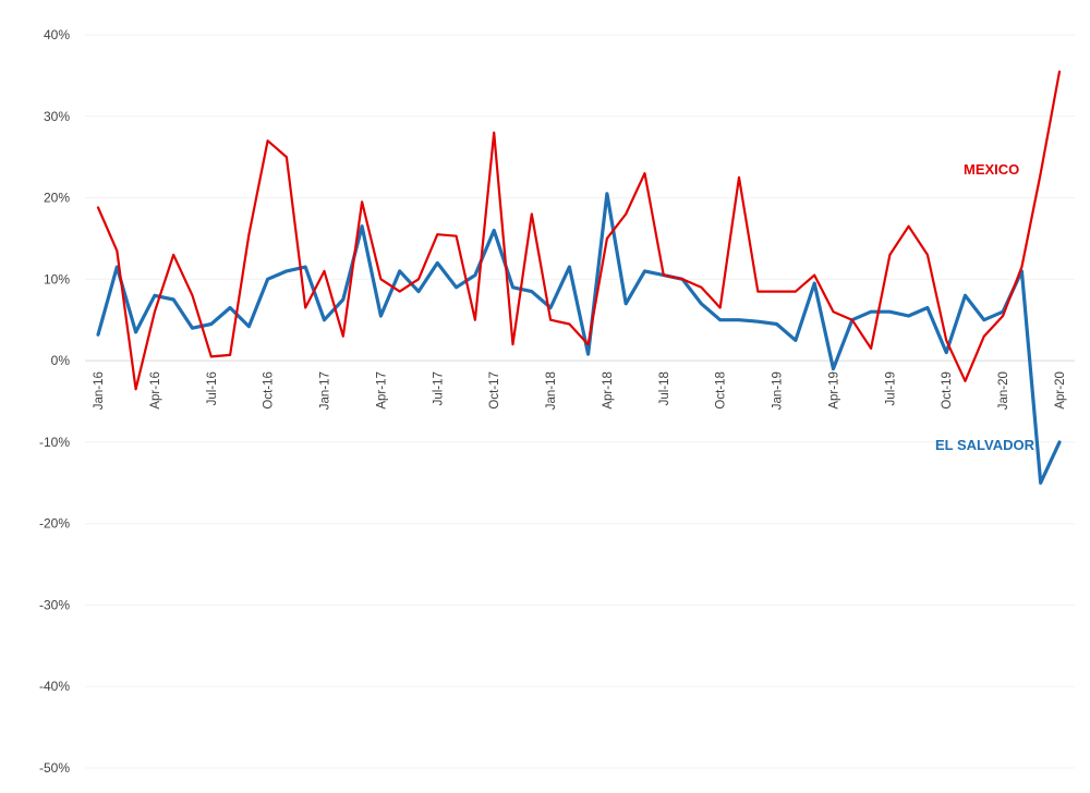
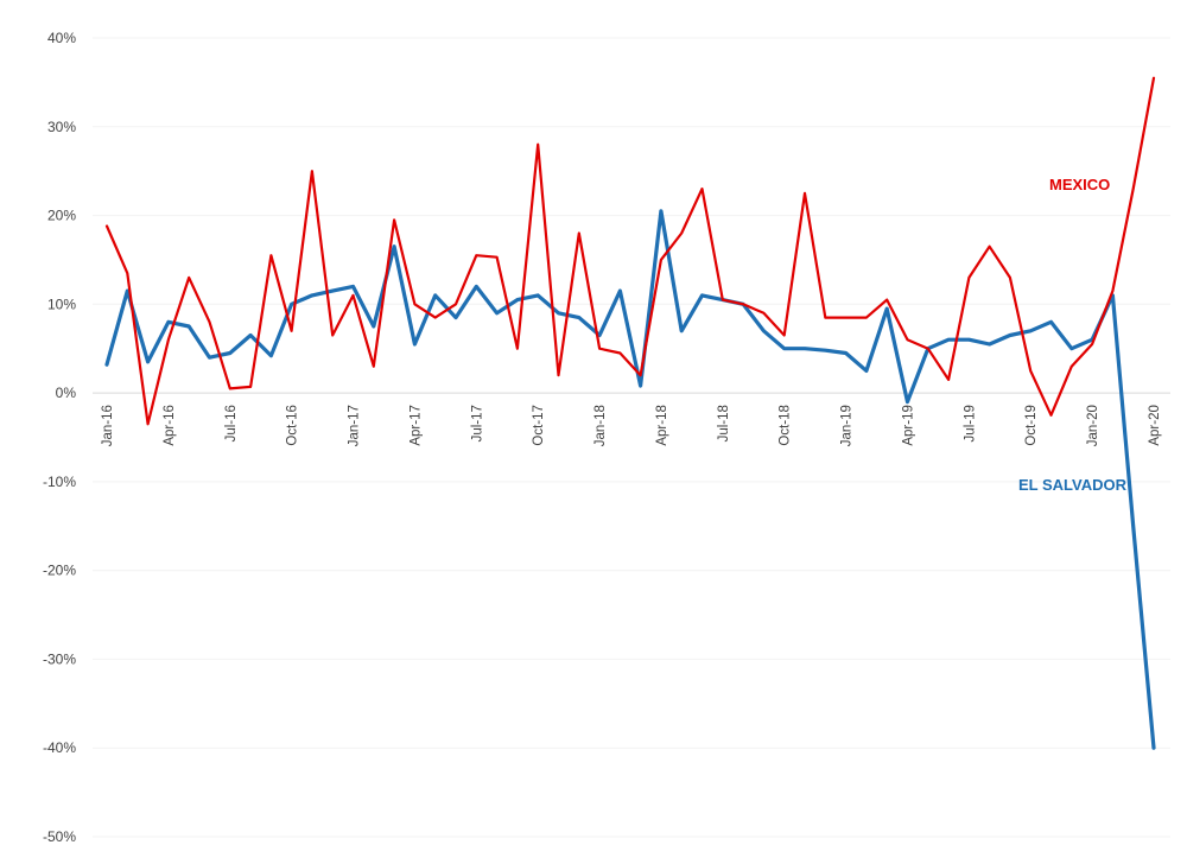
MEXICO/Oct-16: 27% -> 7%
EL SALVADOR/Jan-17: 5% -> 12%
EL SALVADOR/Oct-17: 16% -> 11%
EL SALVADOR/Oct-19: 1% -> 7%
EL SALVADOR/Apr-20: -10% -> -40%
